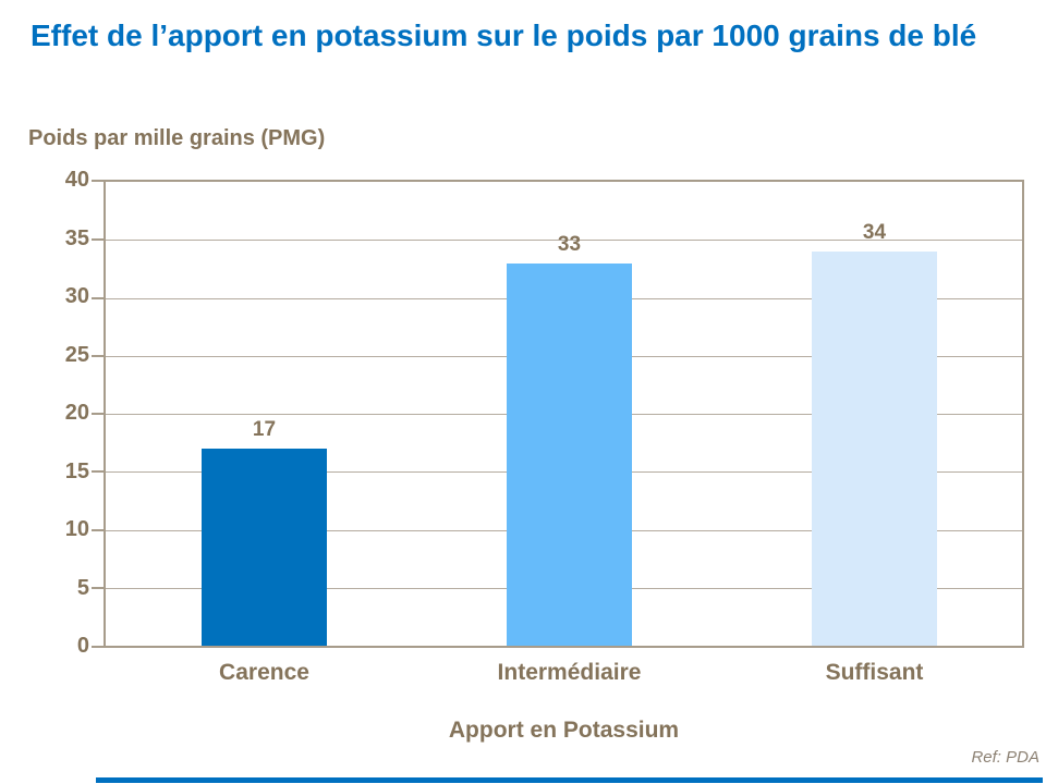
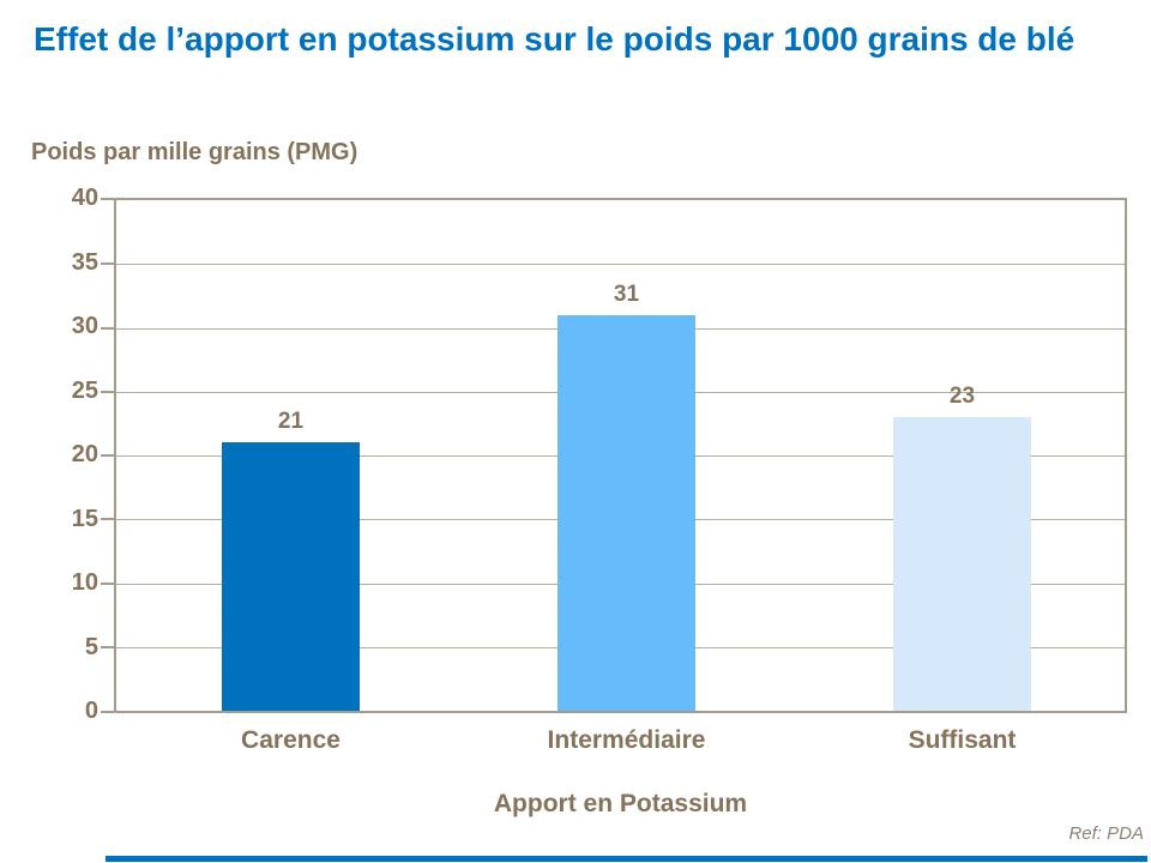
Carence: 17 -> 21
Intermédiaire: 33 -> 31
Suffisant: 34 -> 23
